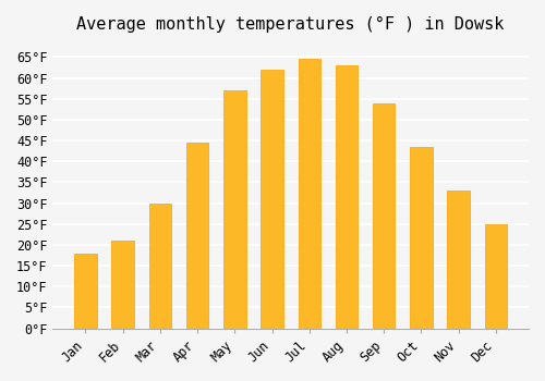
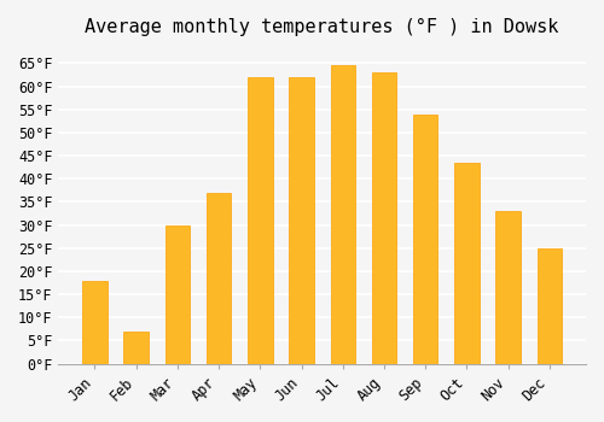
Feb: 21.0°F -> 7.0°F
Apr: 44.5°F -> 37.0°F
May: 57.0°F -> 62.0°F
